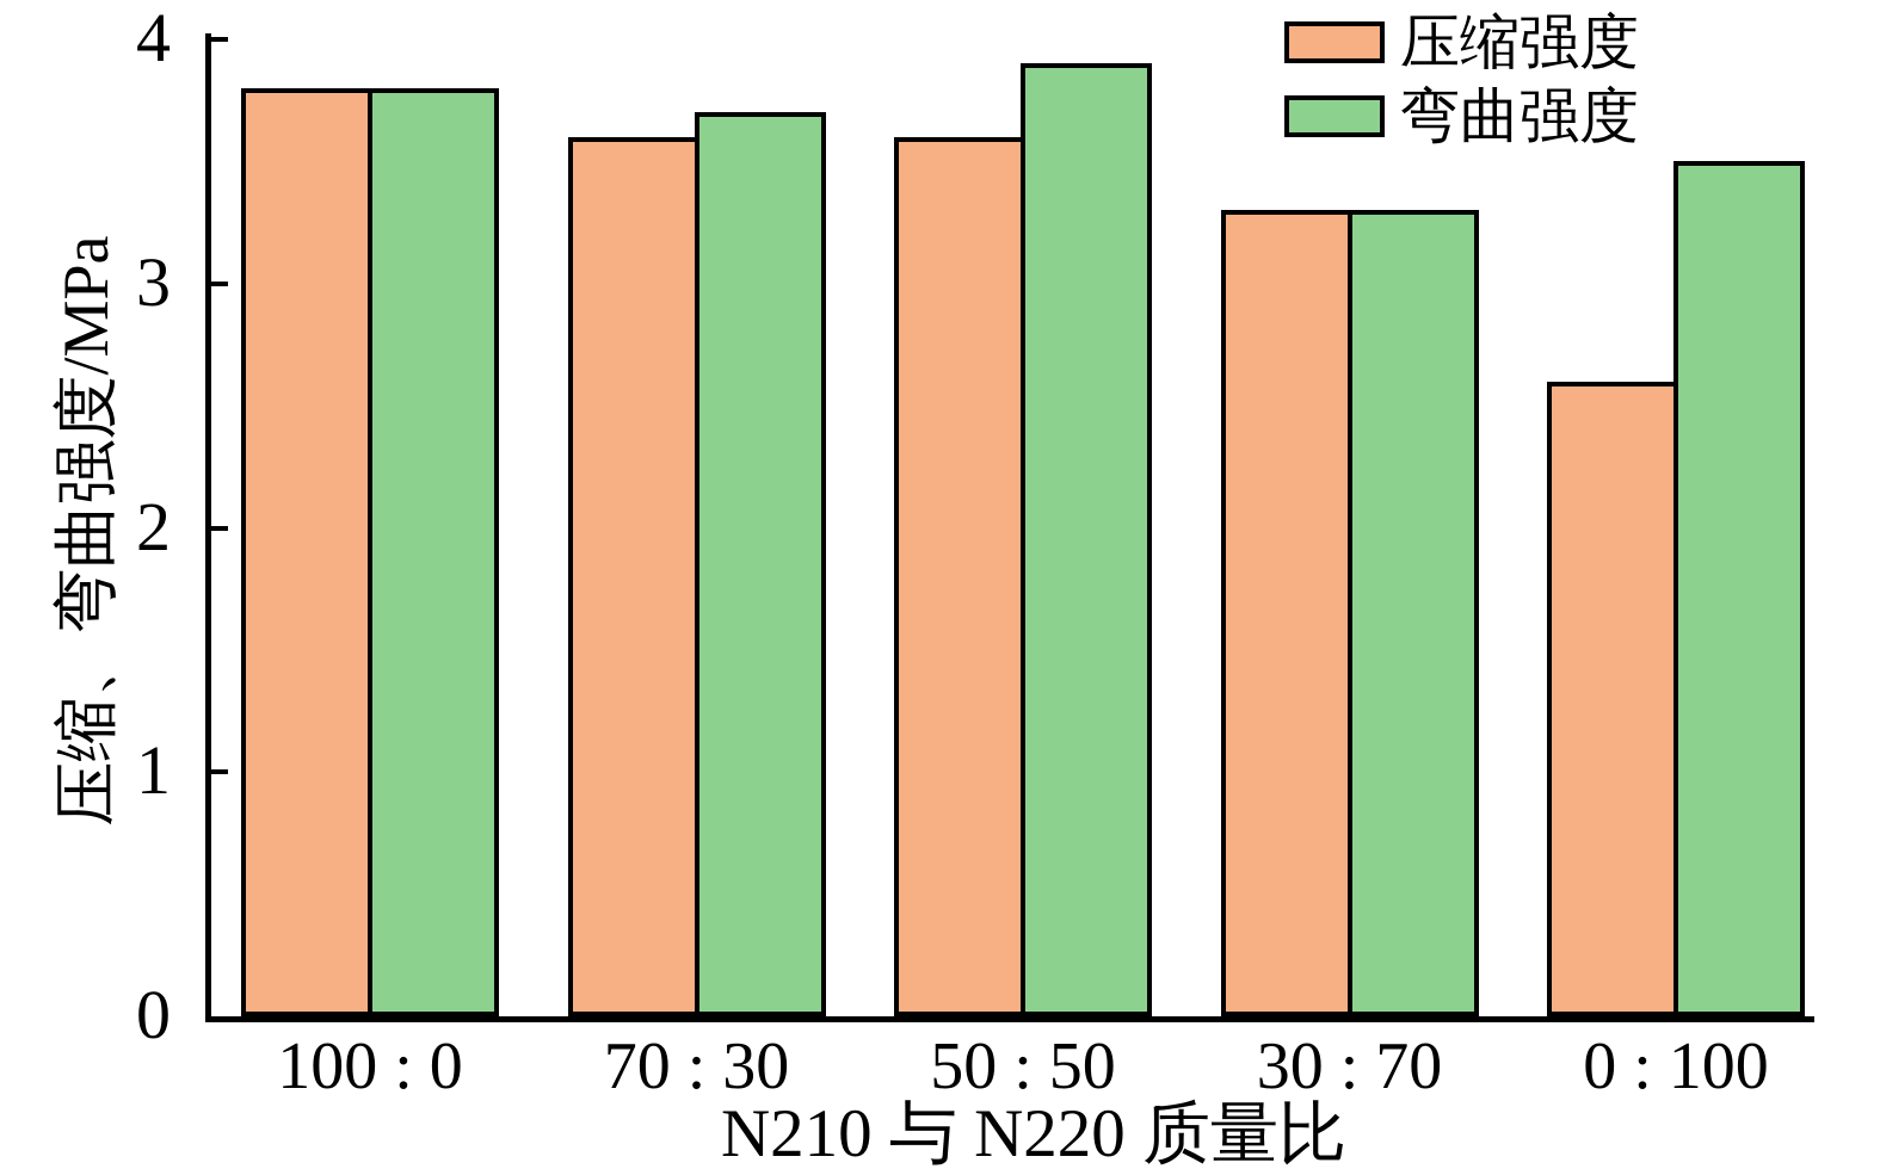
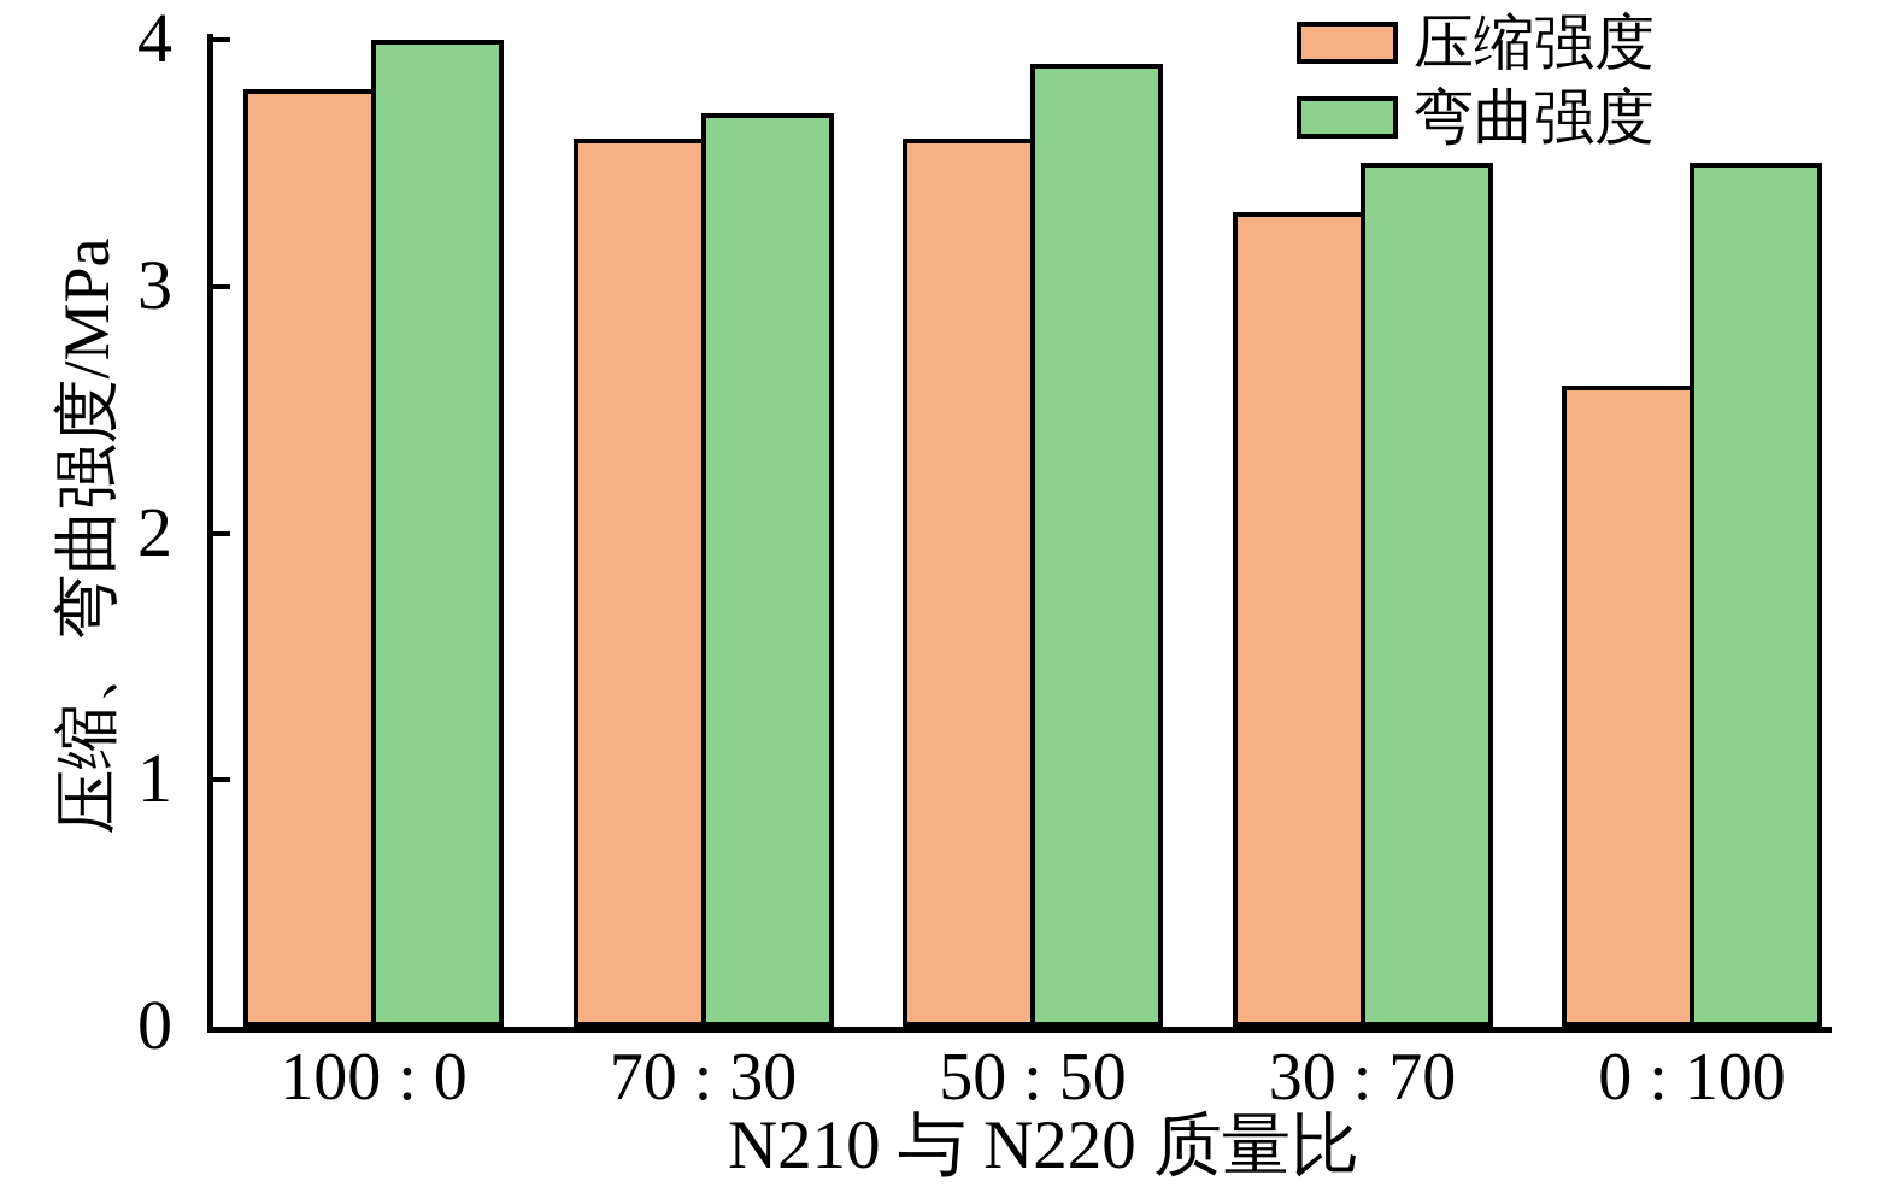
弯曲强度/100 : 0: 3.8 -> 4.0
弯曲强度/30 : 70: 3.3 -> 3.5
